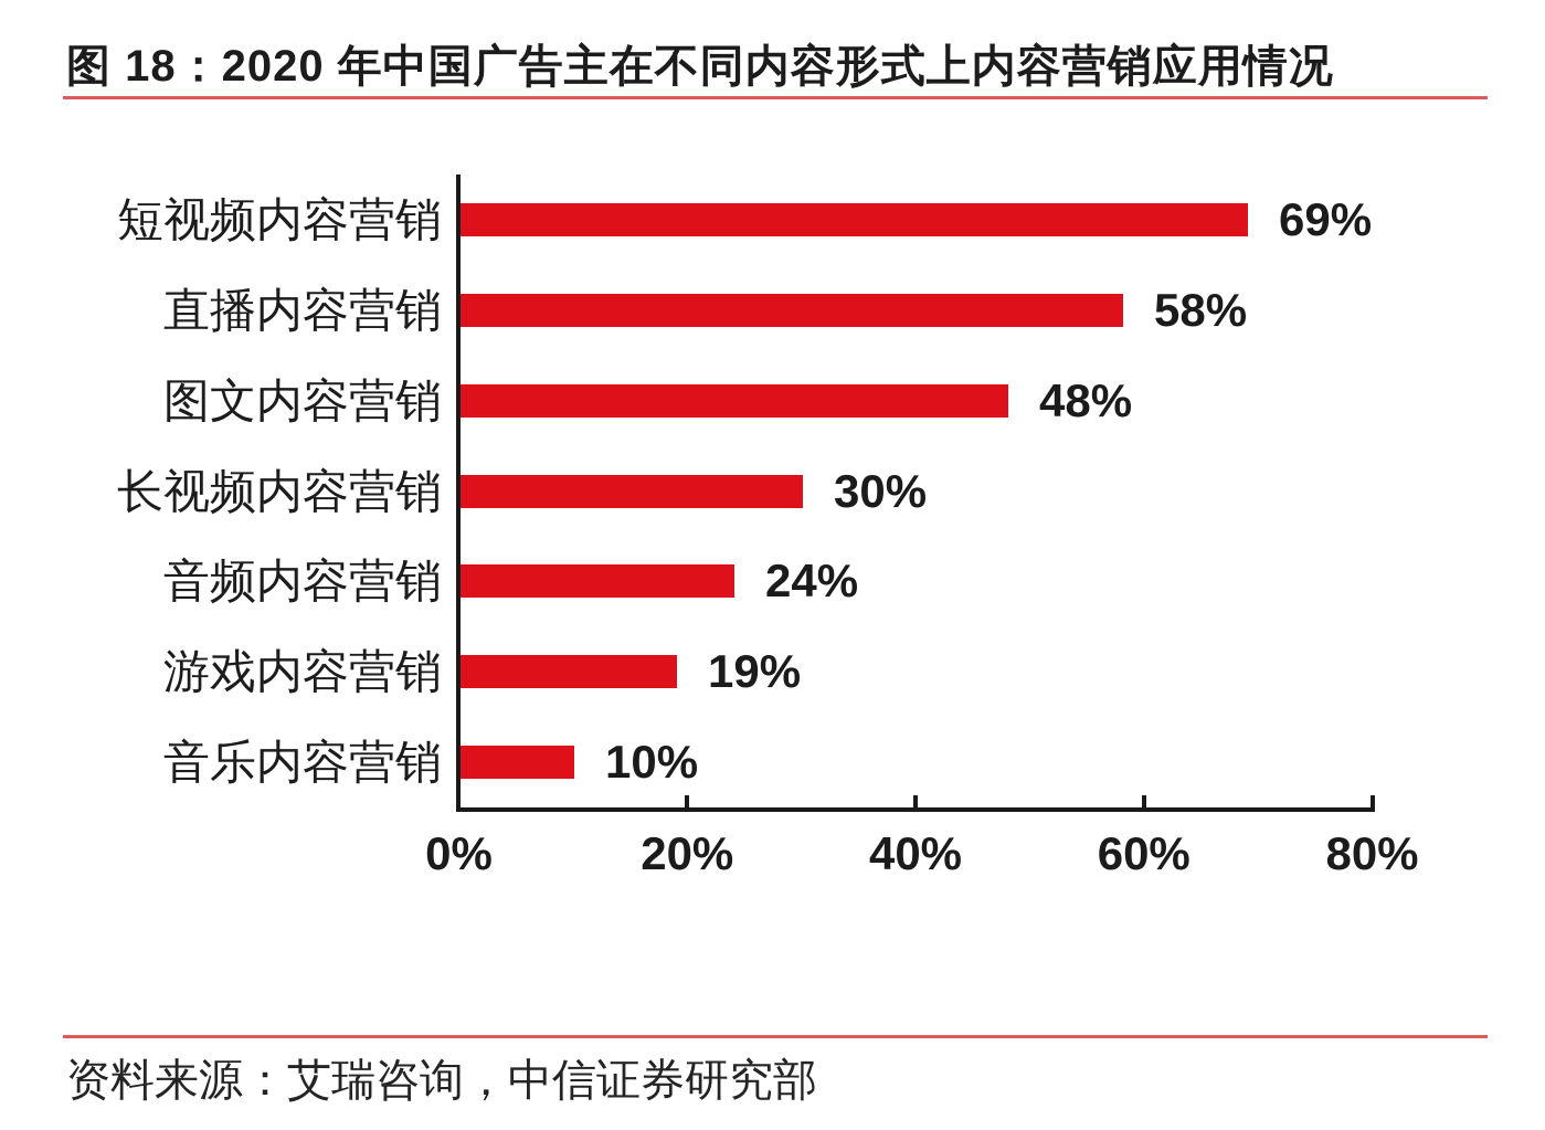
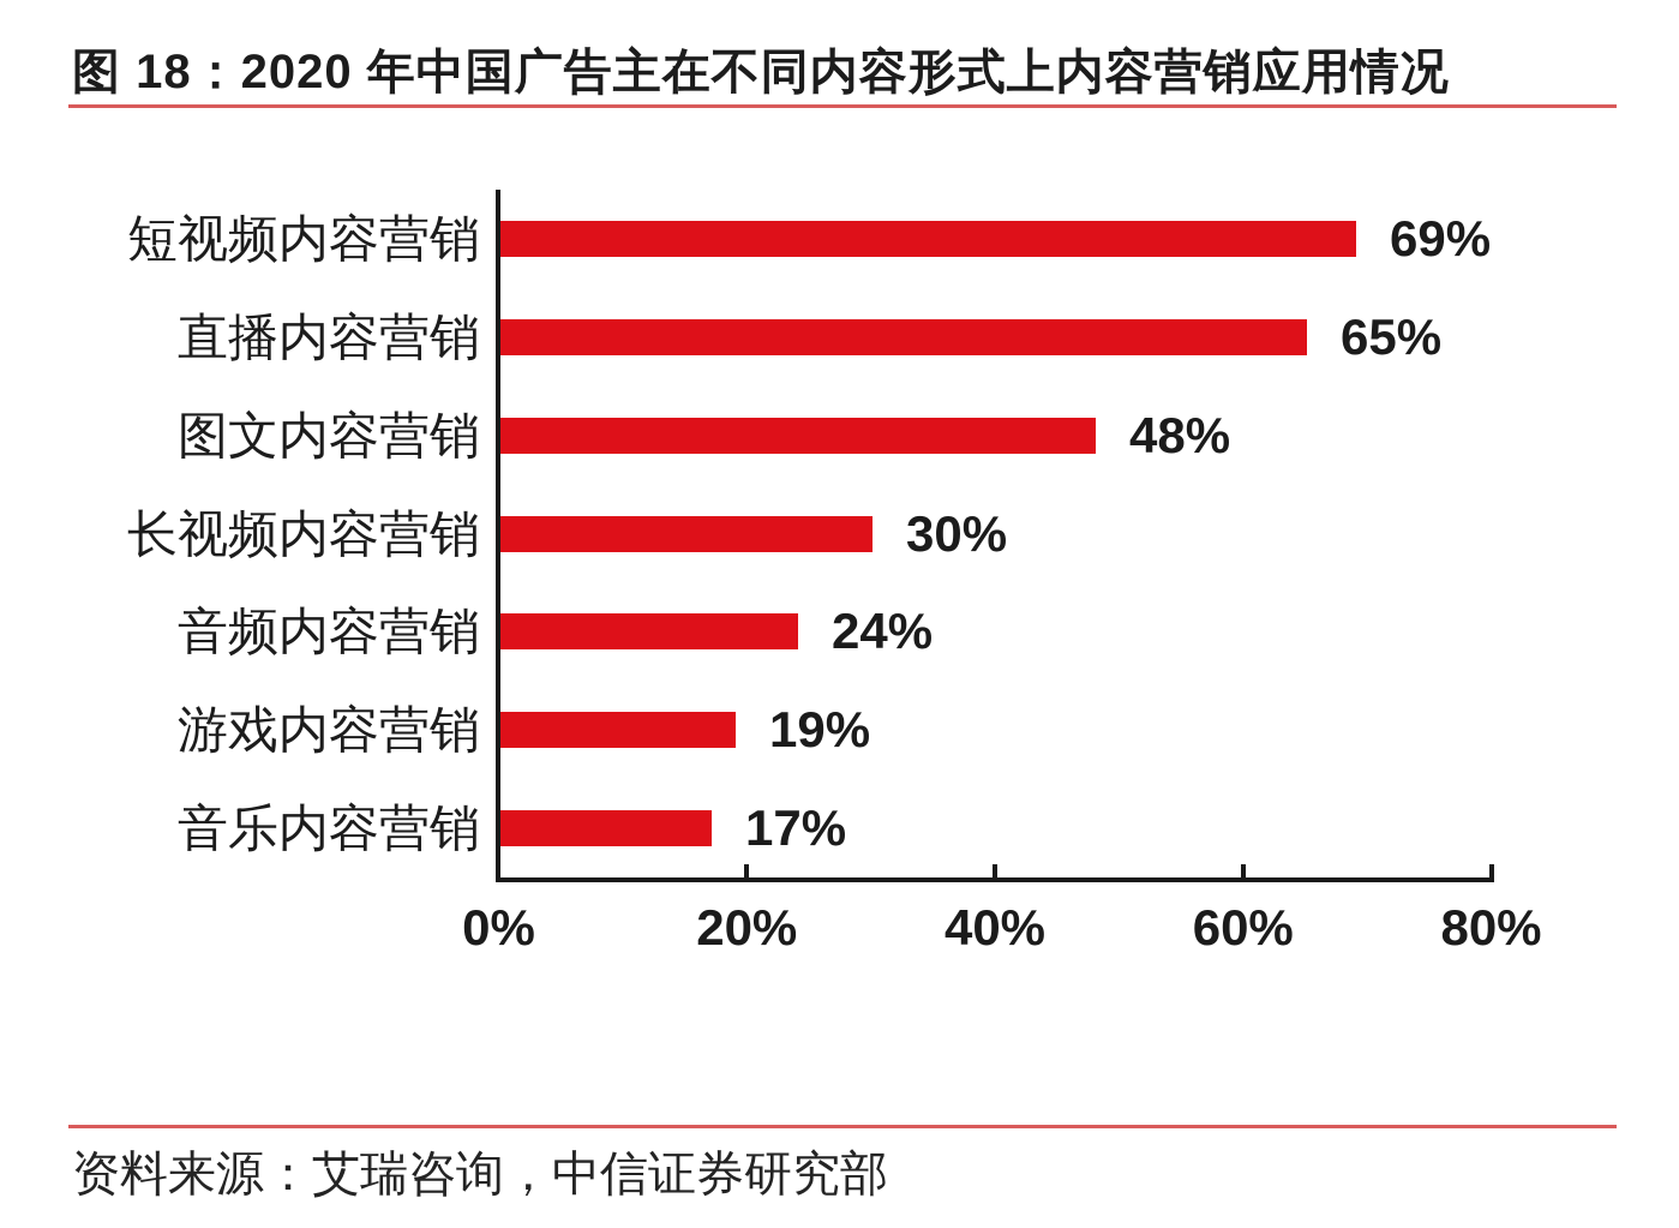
直播内容营销: 58% -> 65%
音乐内容营销: 10% -> 17%
